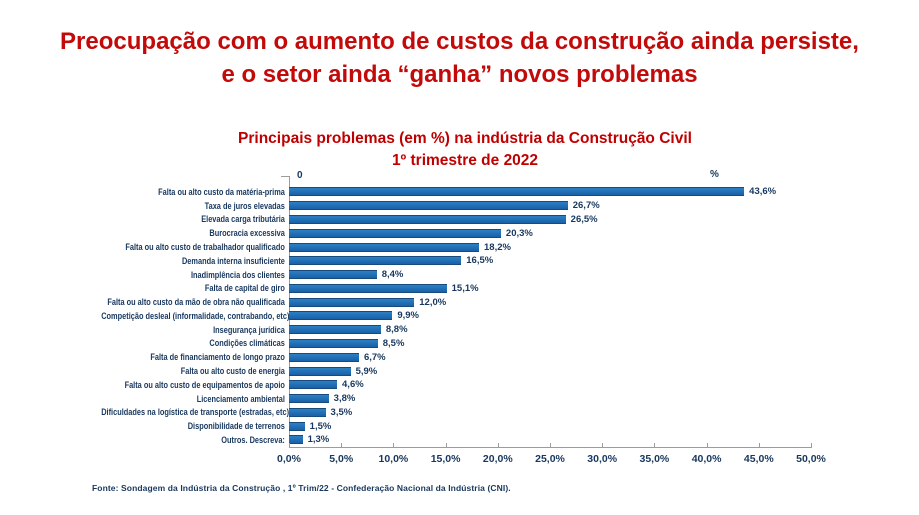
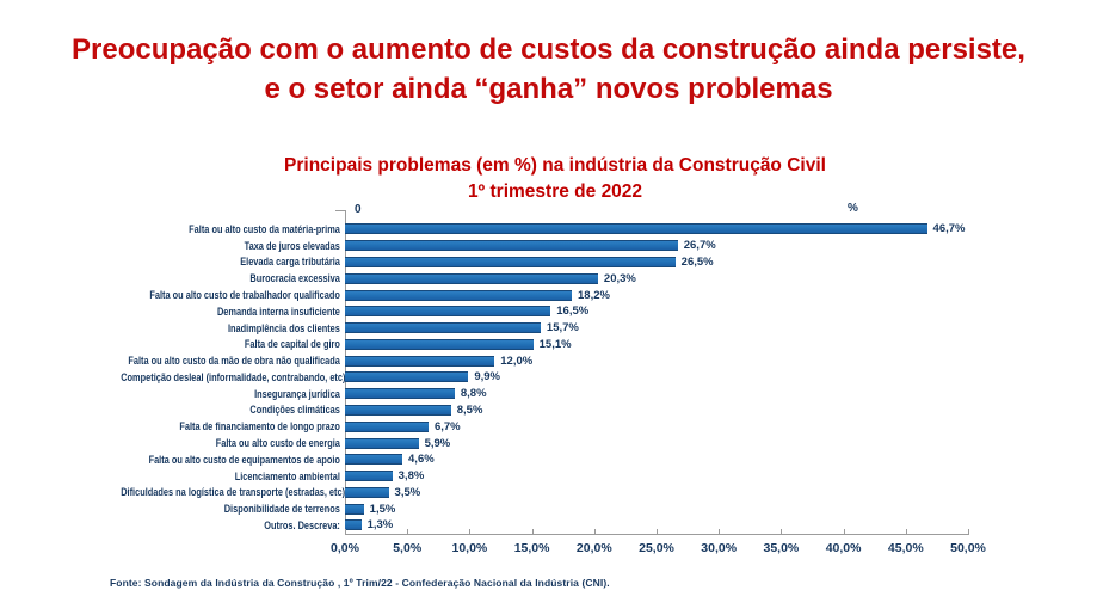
Falta ou alto custo da matéria-prima: 43,6% -> 46,7%
Inadimplência dos clientes: 8,4% -> 15,7%
